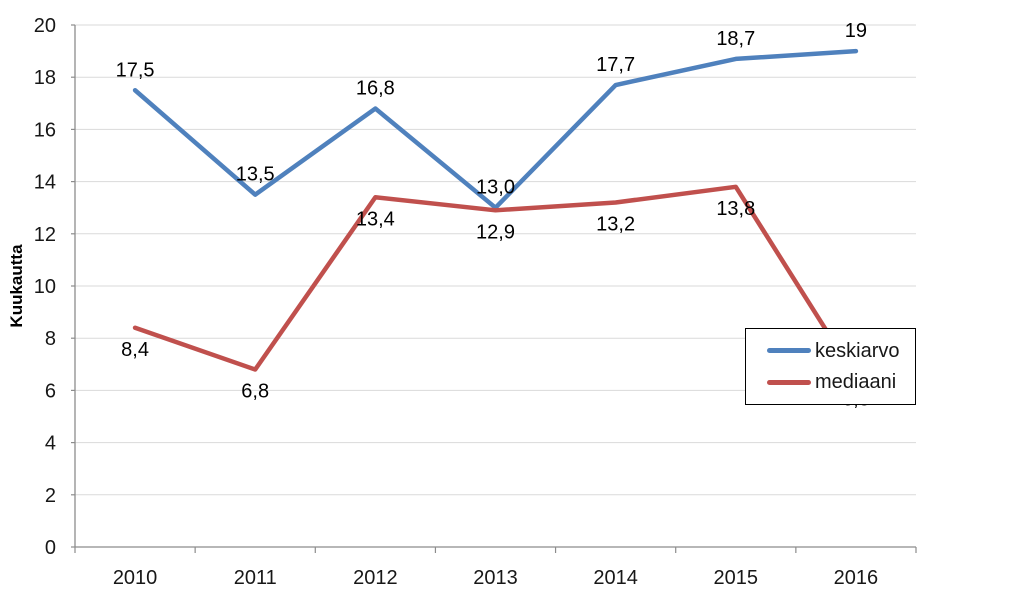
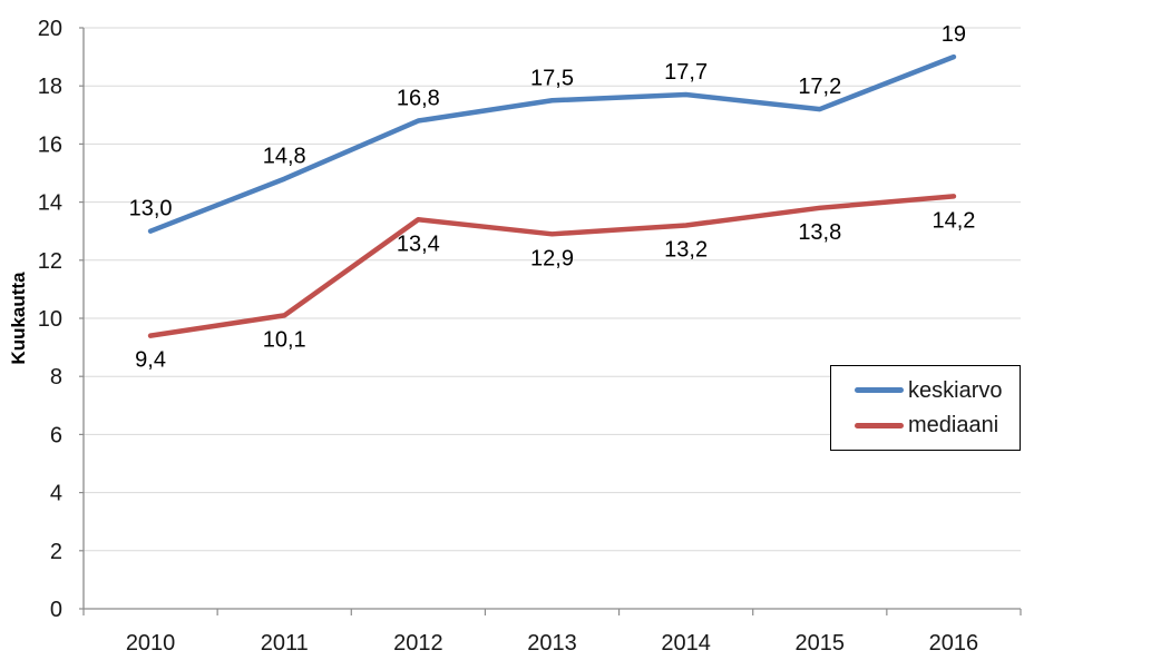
keskiarvo/2010: 17,5 -> 13,0
mediaani/2010: 8,4 -> 9,4
keskiarvo/2011: 13,5 -> 14,8
mediaani/2011: 6,8 -> 10,1
keskiarvo/2013: 13,0 -> 17,5
keskiarvo/2015: 18,7 -> 17,2
mediaani/2016: 6,5 -> 14,2
